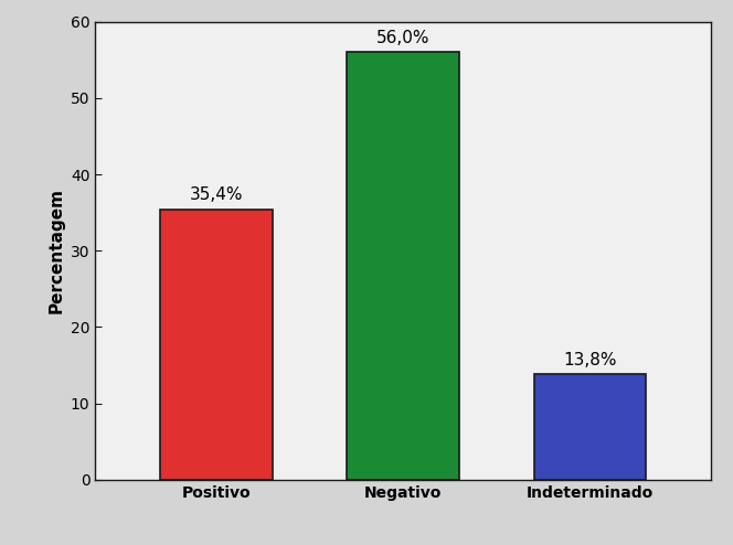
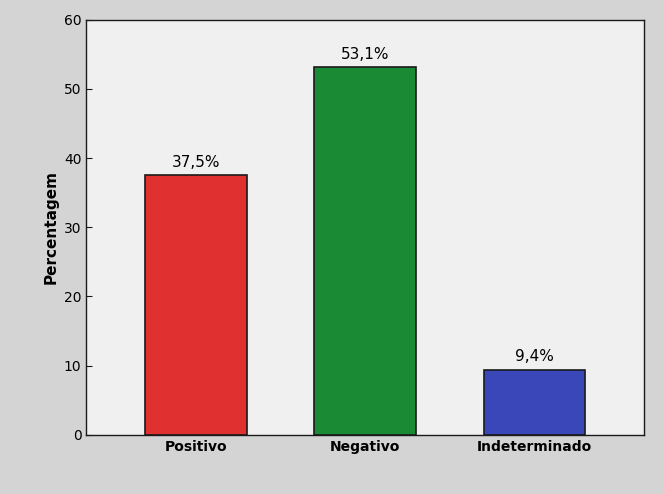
Positivo: 35,4% -> 37,5%
Negativo: 56,0% -> 53,1%
Indeterminado: 13,8% -> 9,4%
